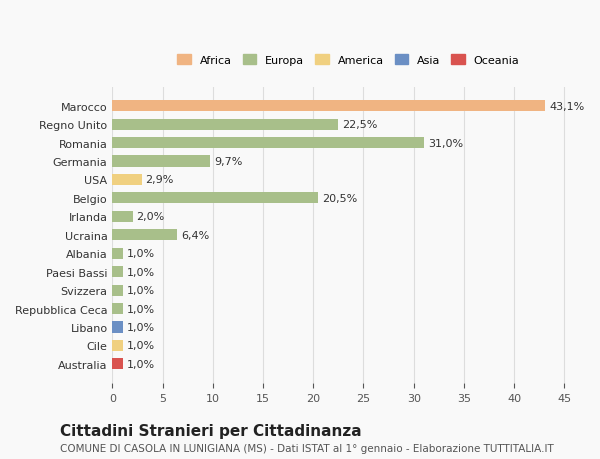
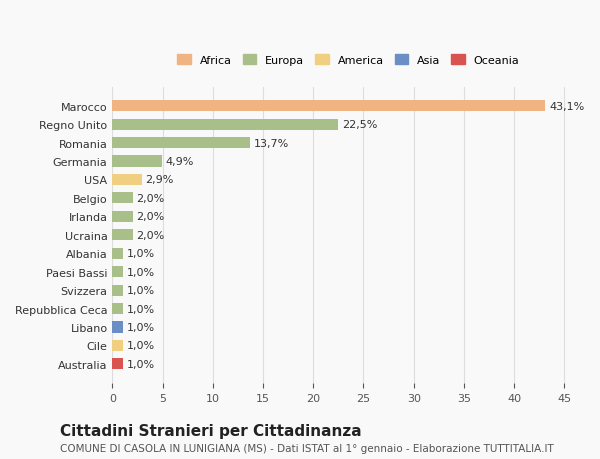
Romania: 31,0% -> 13,7%
Germania: 9,7% -> 4,9%
Belgio: 20,5% -> 2,0%
Ucraina: 6,4% -> 2,0%
